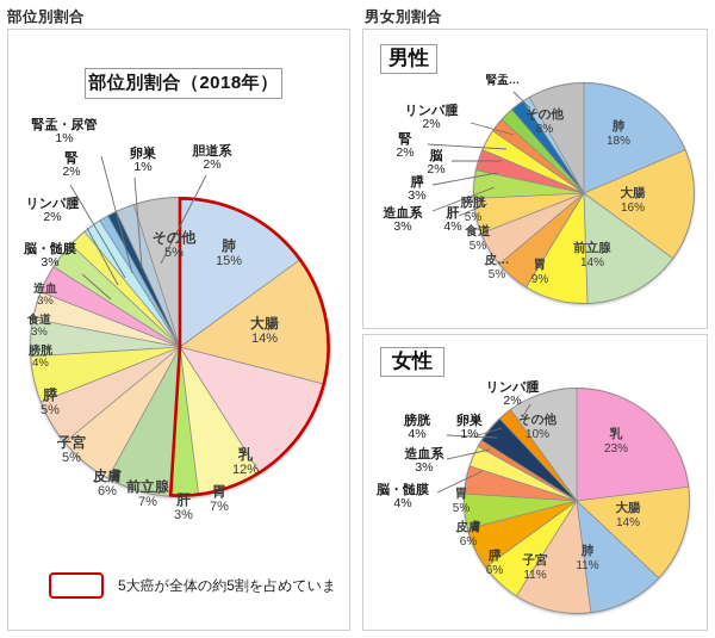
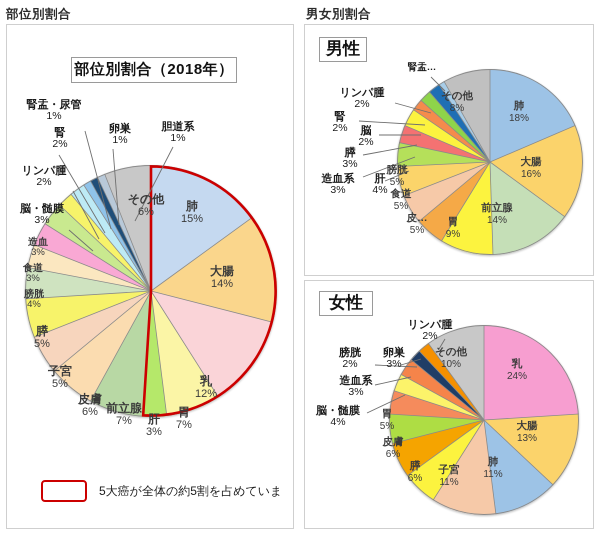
部位別割合（2018年）/胆道系: 2% -> 1%
部位別割合（2018年）/その他: 5% -> 6%
女性/乳: 23% -> 24%
女性/大腸: 14% -> 13%
女性/卵巣: 1% -> 3%
女性/膀胱: 4% -> 2%
